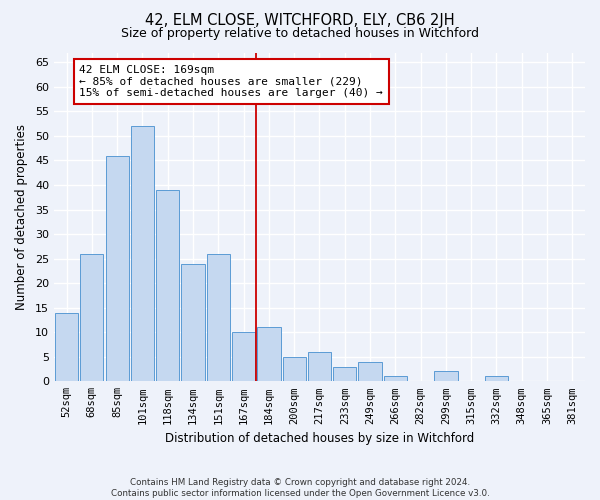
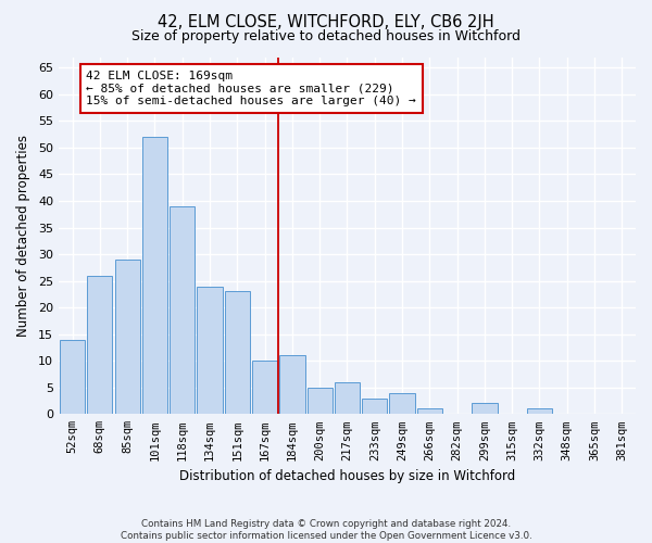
85sqm: 46 -> 29
151sqm: 26 -> 23
